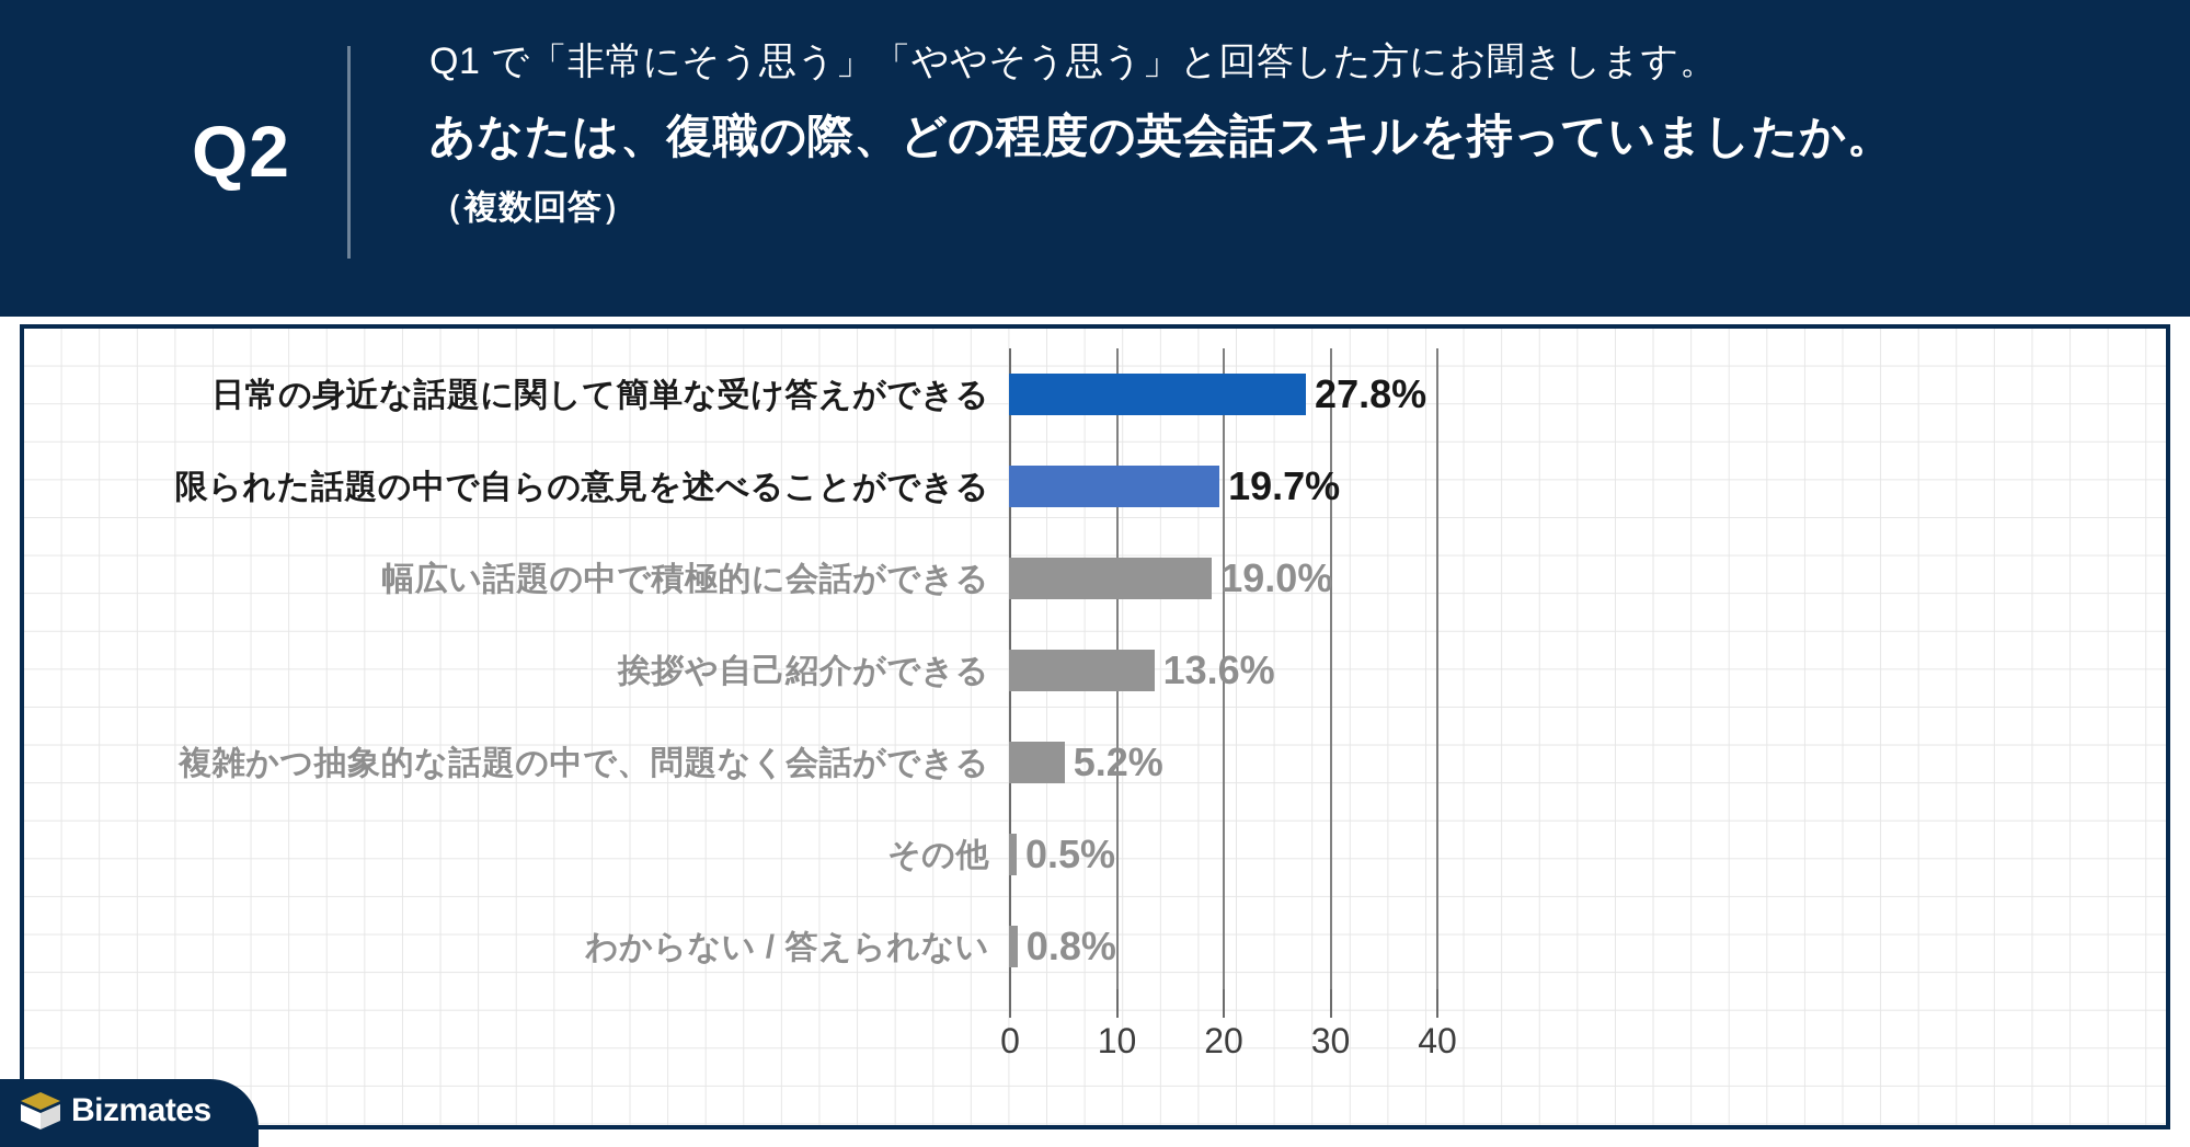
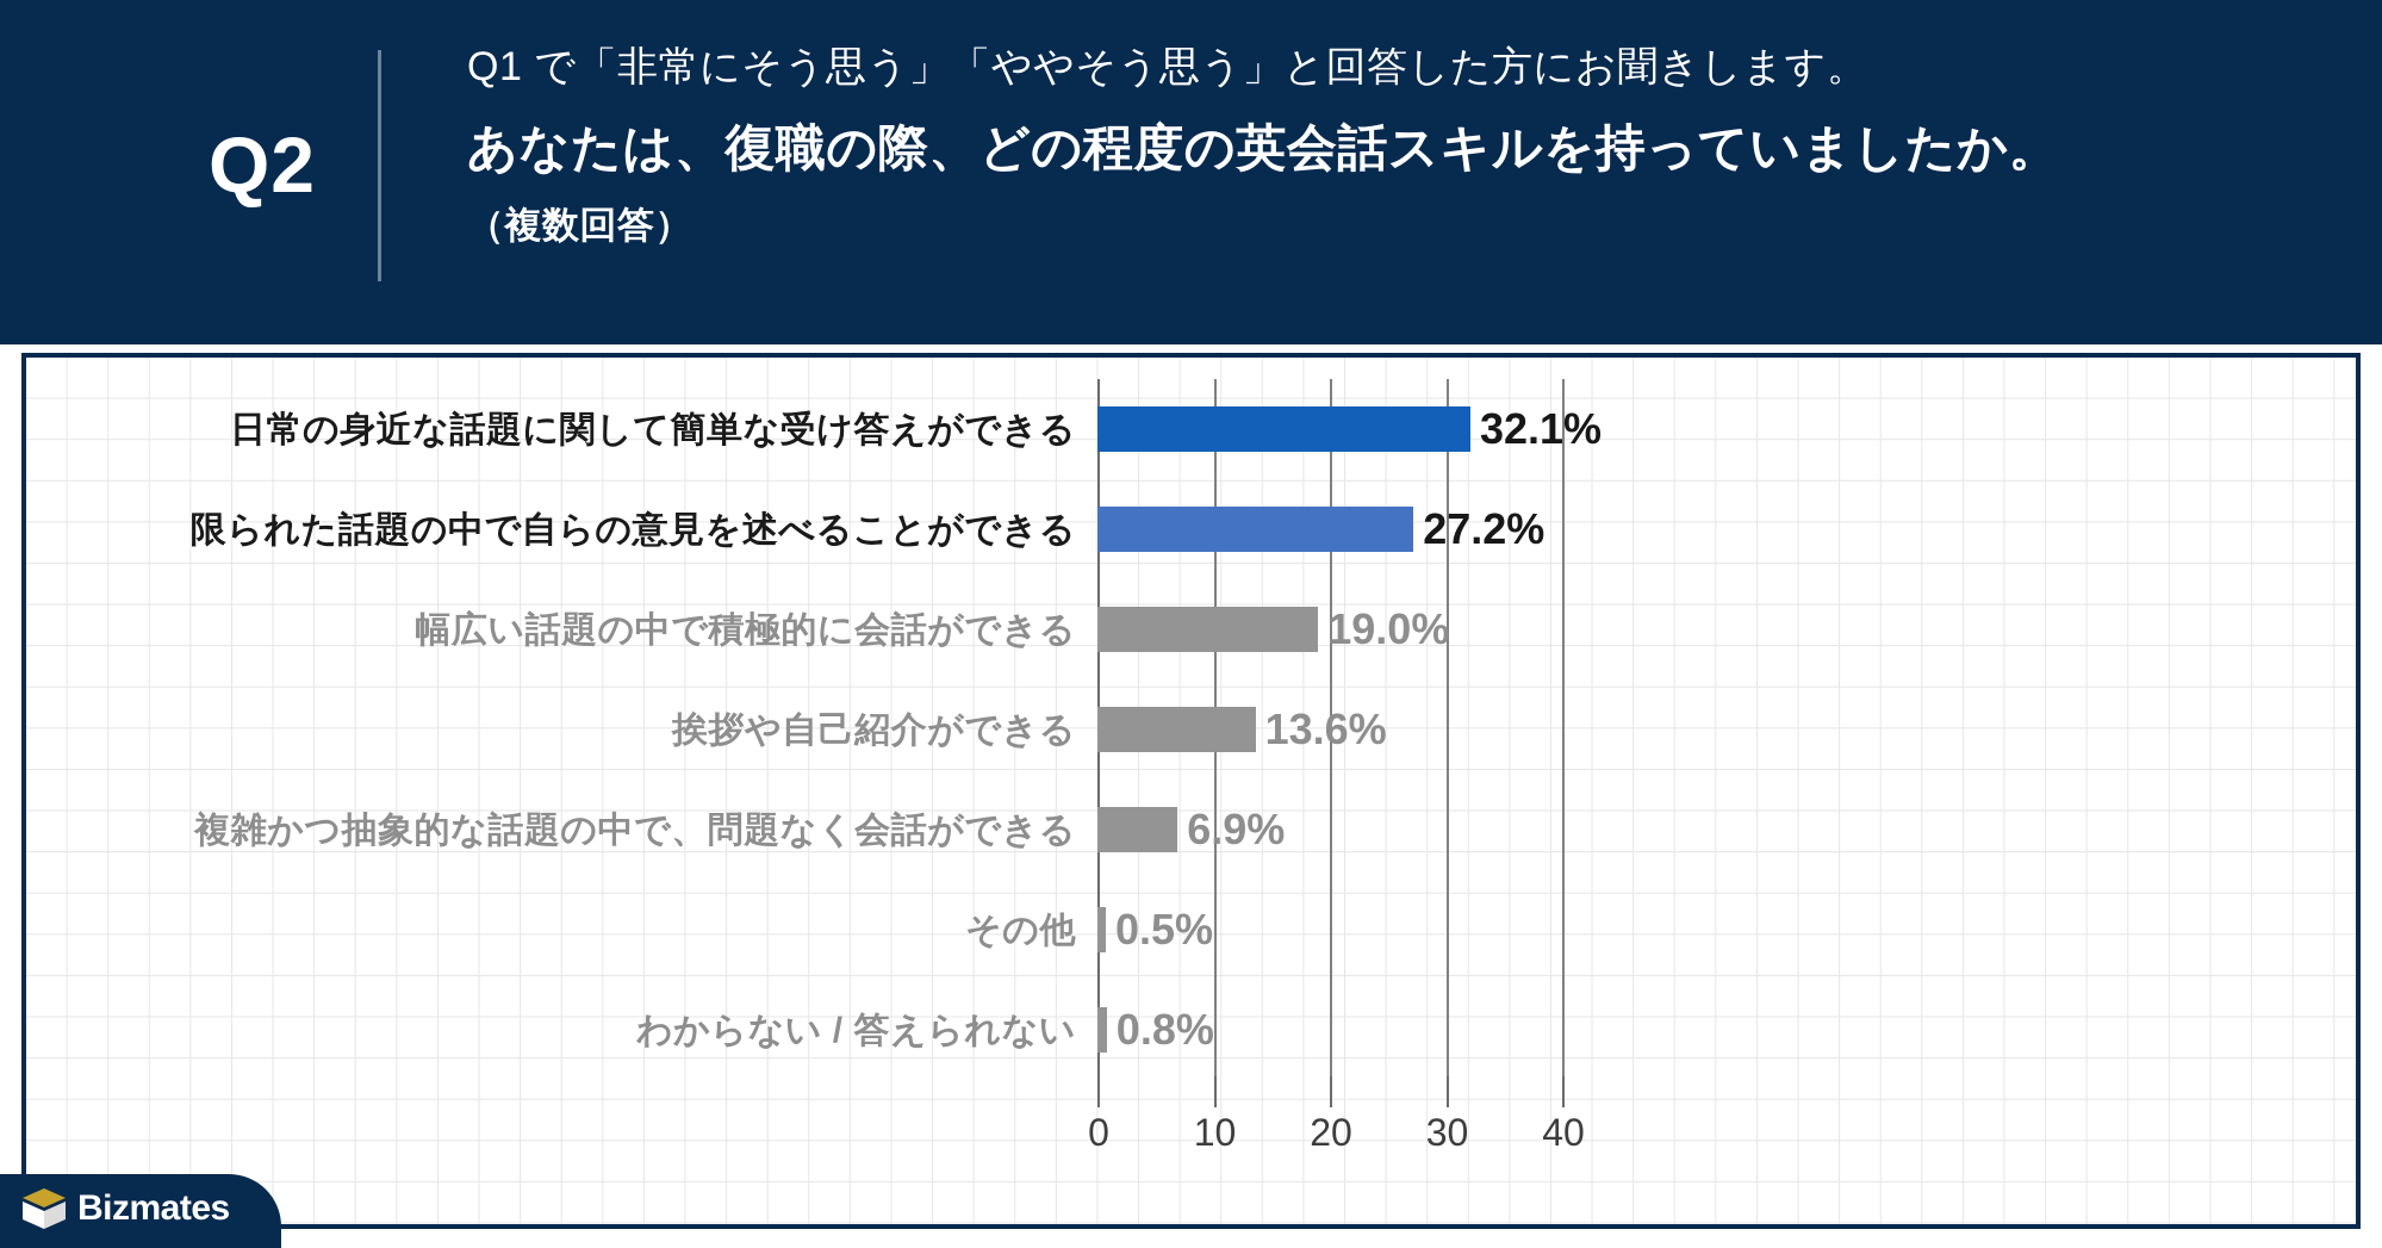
日常の身近な話題に関して簡単な受け答えができる: 27.8% -> 32.1%
限られた話題の中で自らの意見を述べることができる: 19.7% -> 27.2%
複雑かつ抽象的な話題の中で、問題なく会話ができる: 5.2% -> 6.9%
